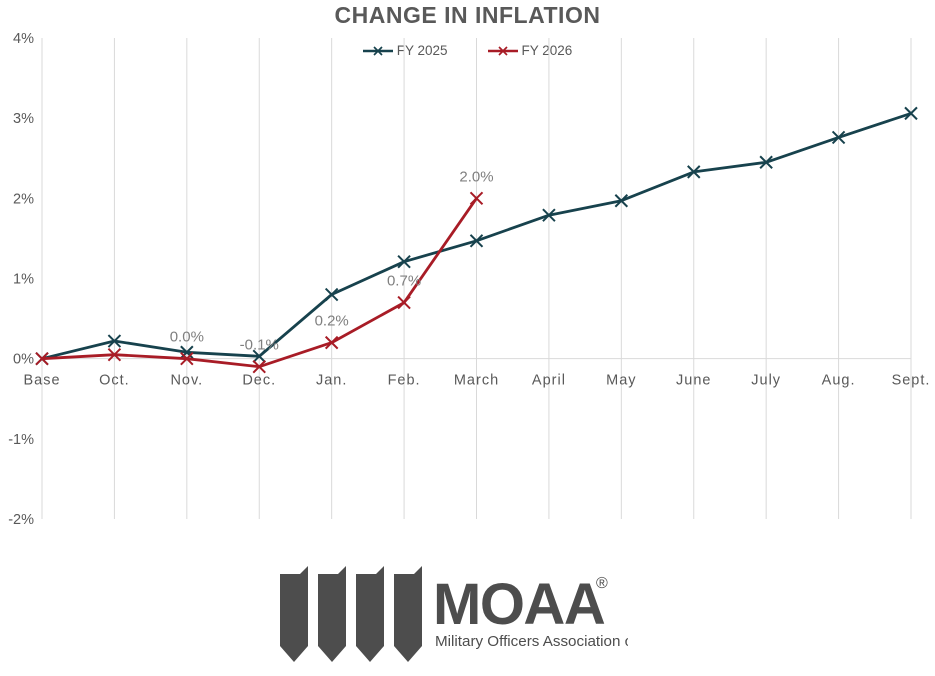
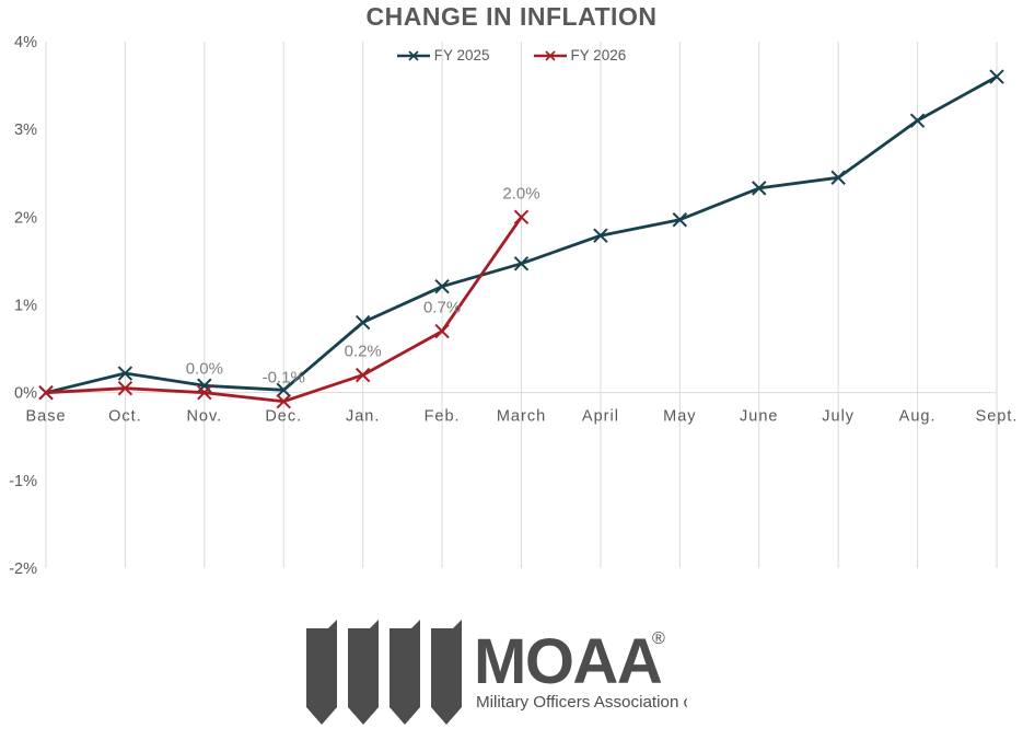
FY 2025/Aug.: 2.8% -> 3.1%
FY 2025/Sept.: 3.1% -> 3.6%
